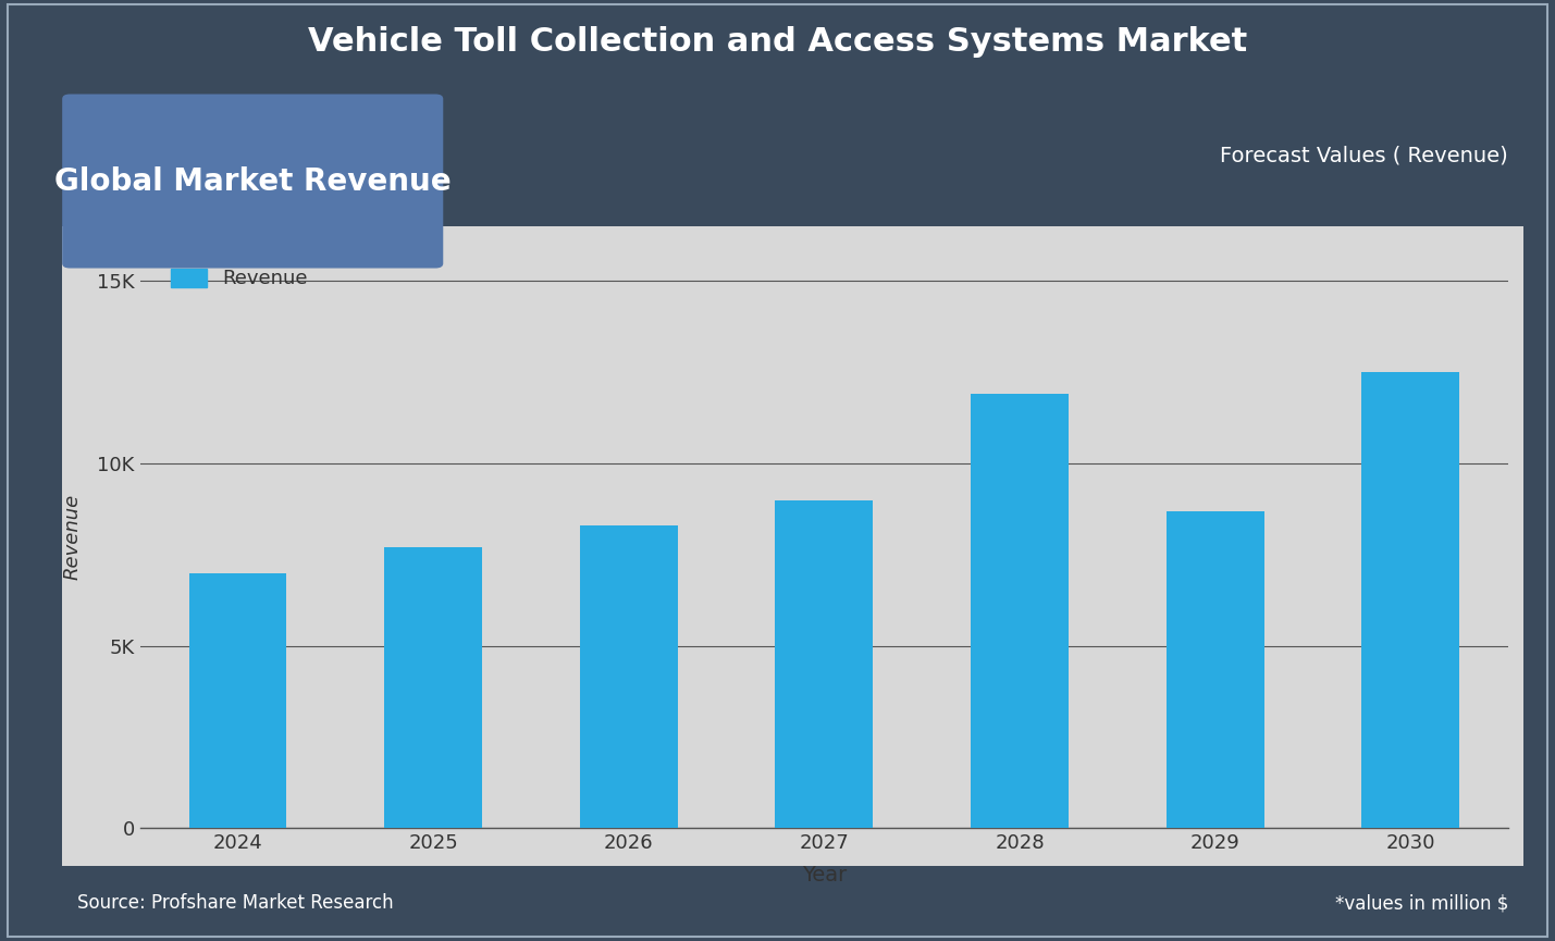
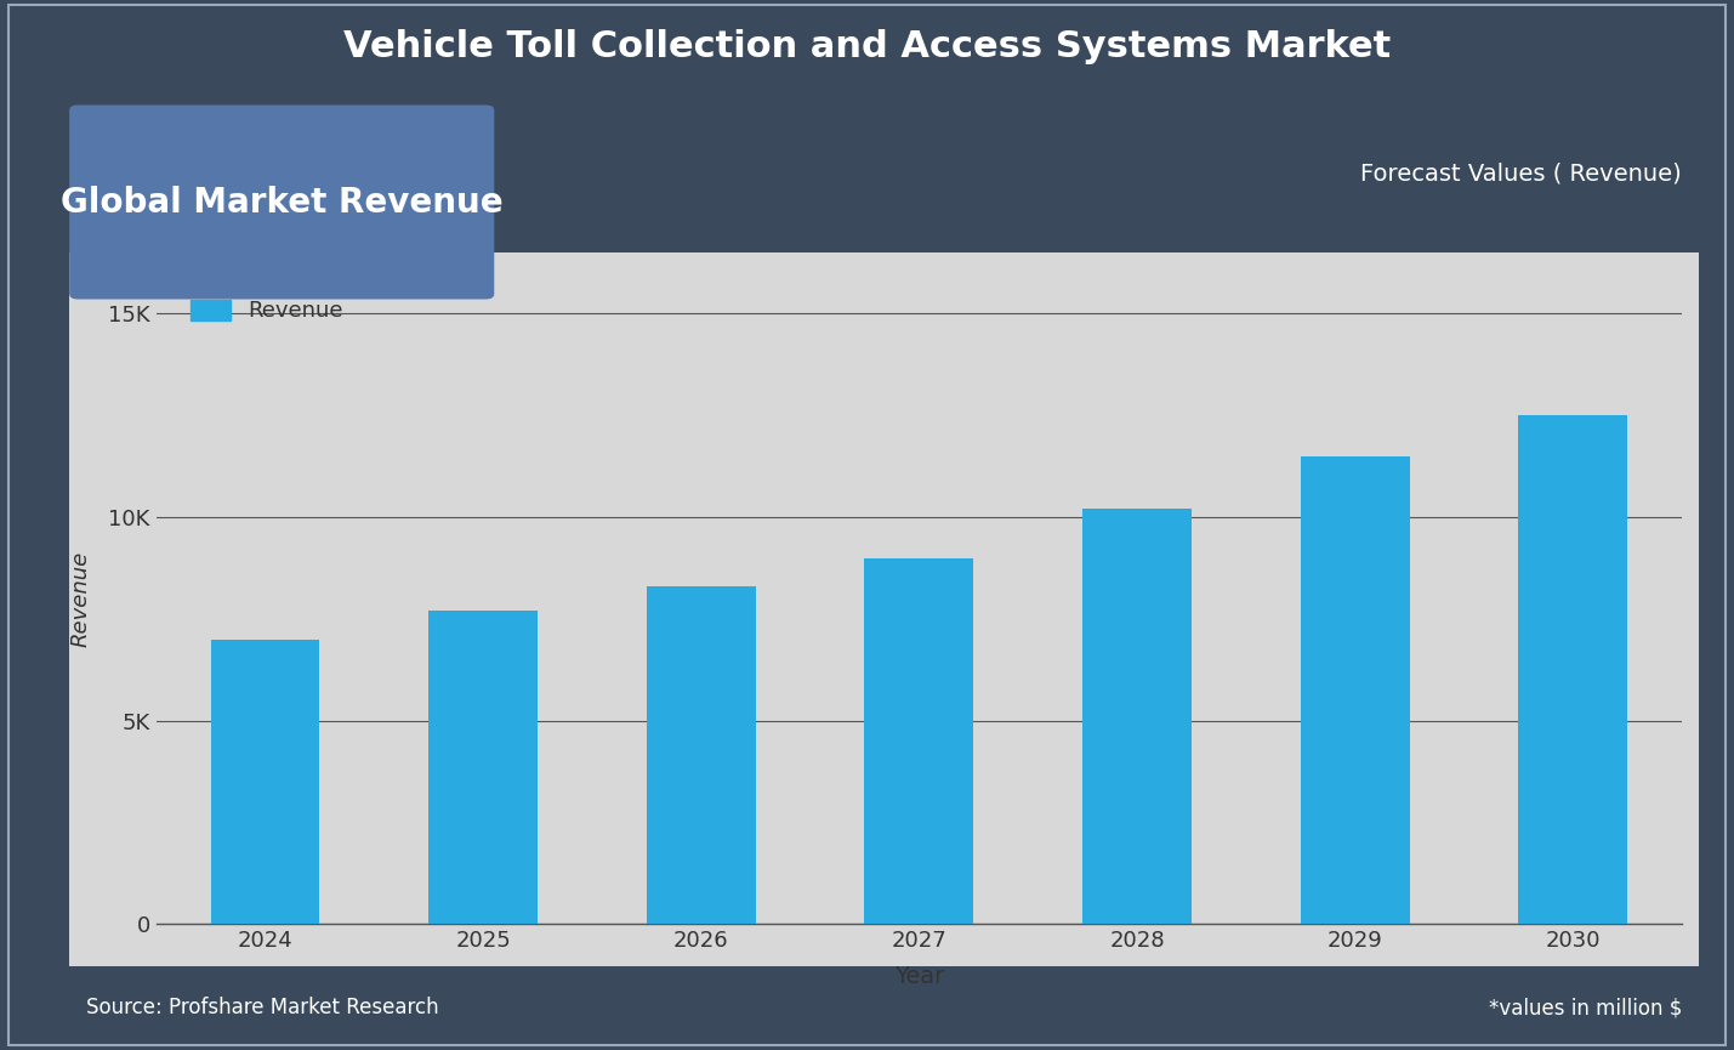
2028: 11.9K -> 10.2K
2029: 8.7K -> 11.5K
